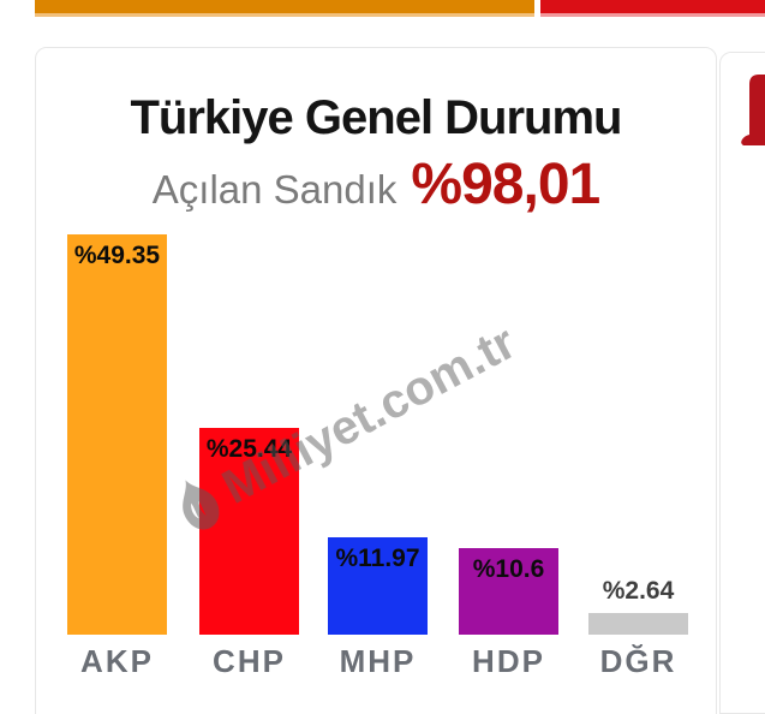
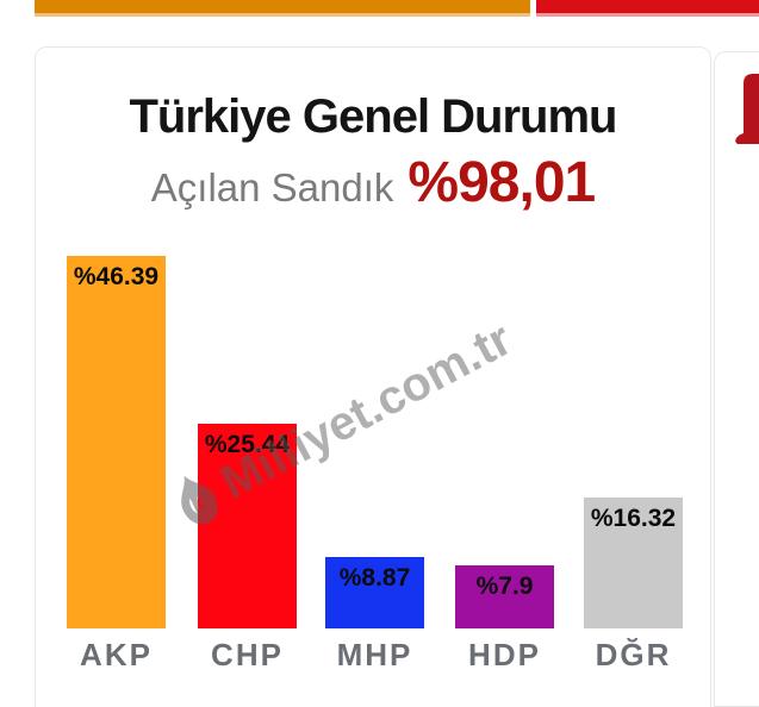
AKP: 49.35 -> 46.39
MHP: 11.97 -> 8.87
HDP: 10.6 -> 7.9
DĞR: 2.64 -> 16.32
